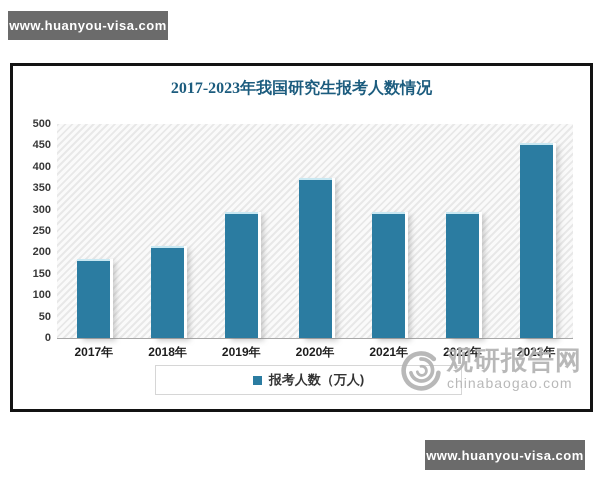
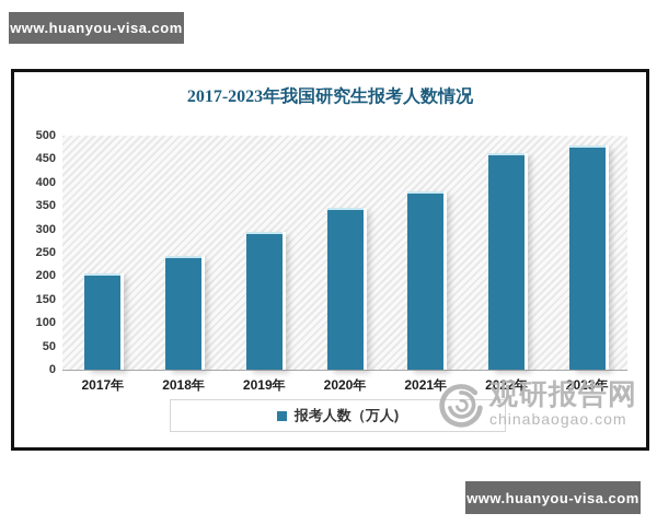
2017年: 180 -> 200
2018年: 210 -> 240
2020年: 370 -> 340
2021年: 290 -> 380
2022年: 290 -> 460
2023年: 450 -> 470
